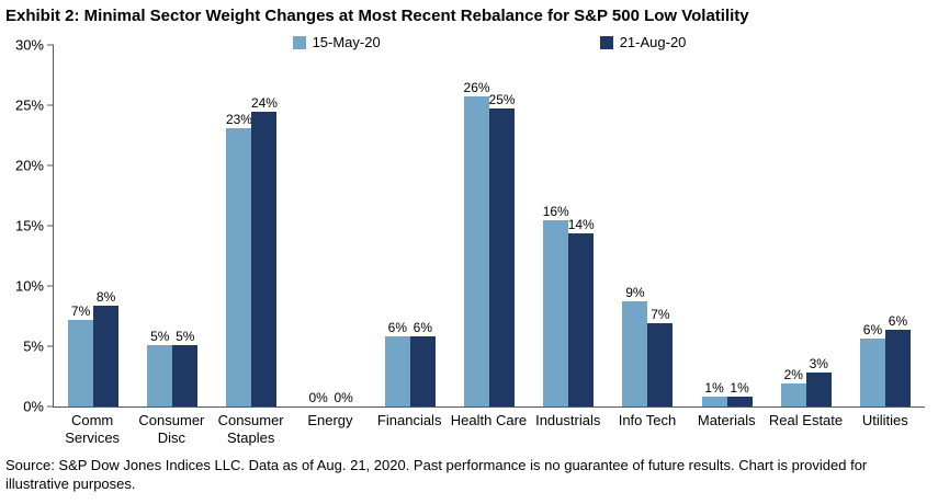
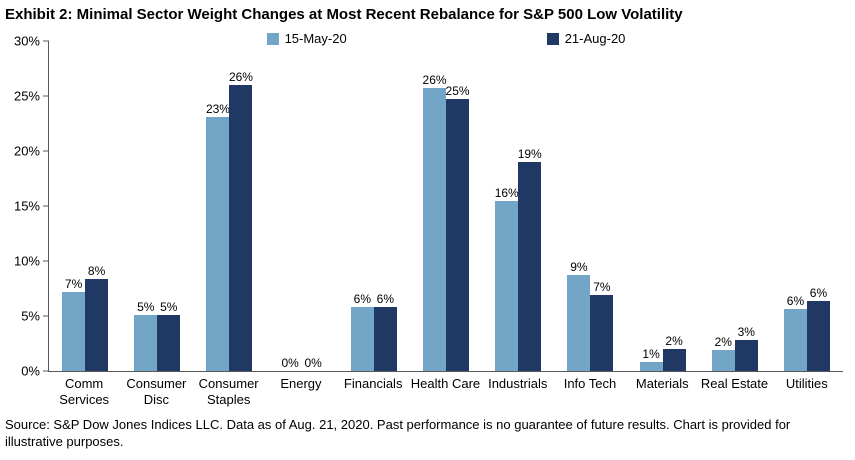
21-Aug-20/Consumer Staples: 24% -> 26%
21-Aug-20/Industrials: 14% -> 19%
21-Aug-20/Materials: 1% -> 2%
